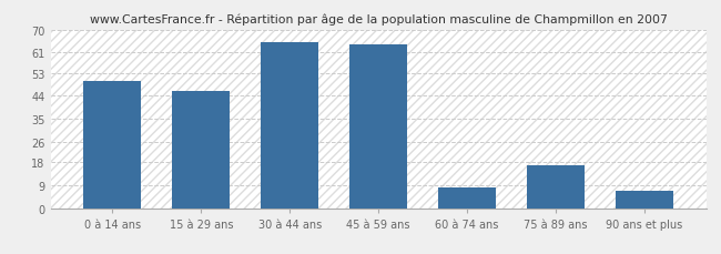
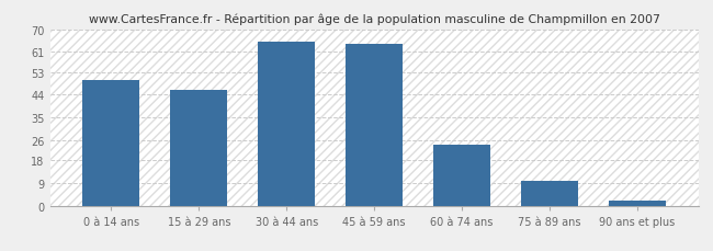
60 à 74 ans: 8 -> 24
75 à 89 ans: 17 -> 10
90 ans et plus: 7 -> 2
